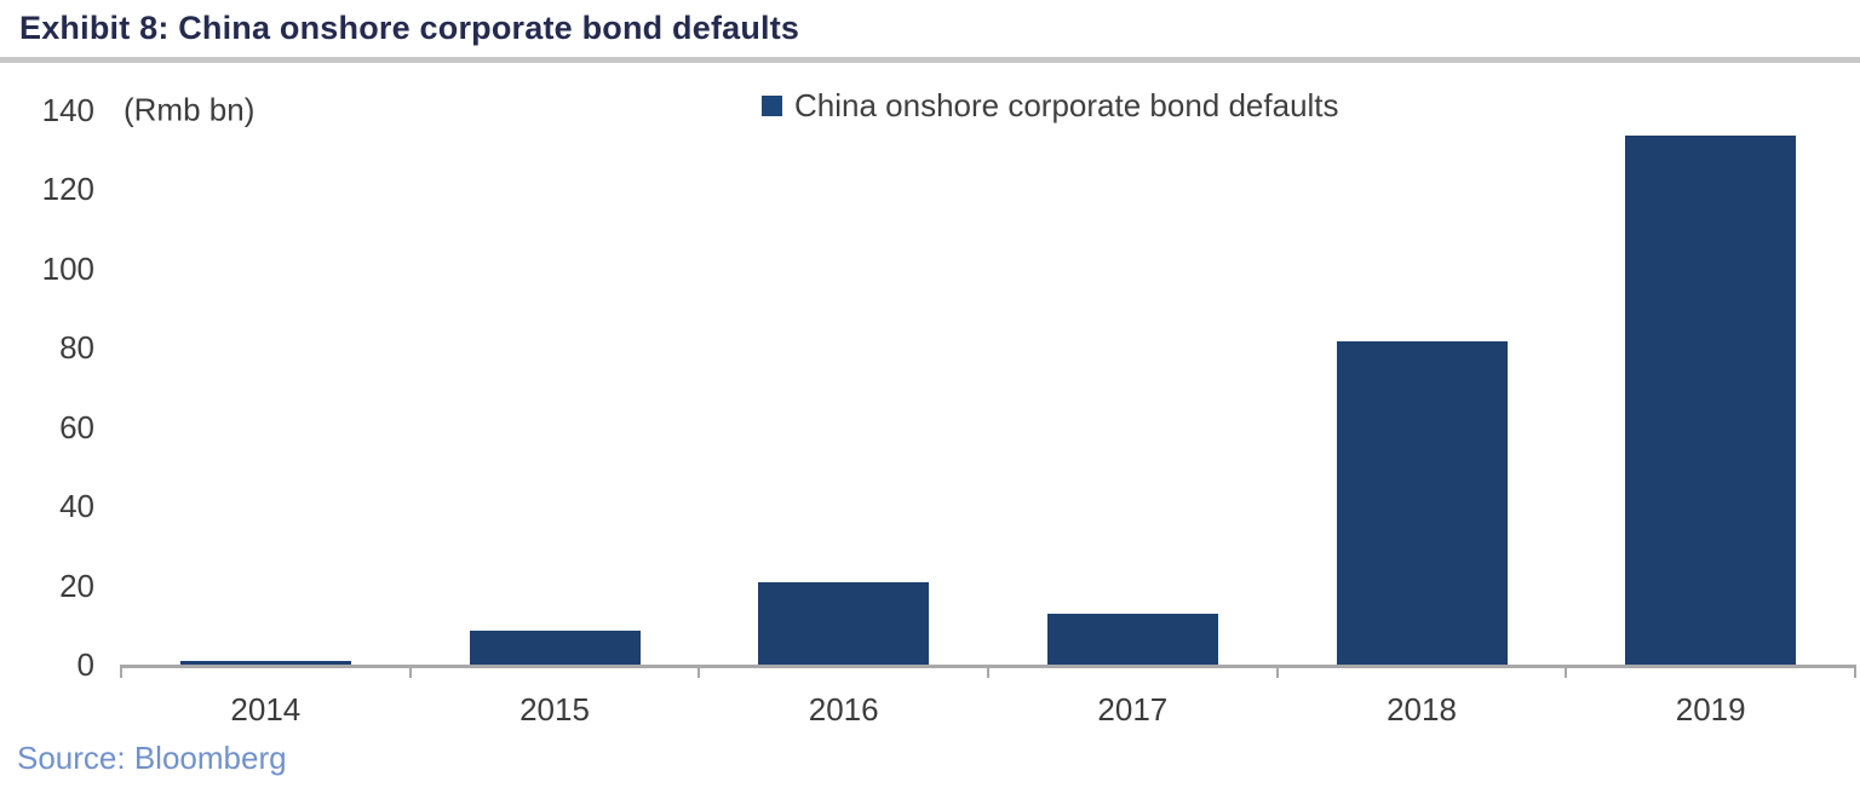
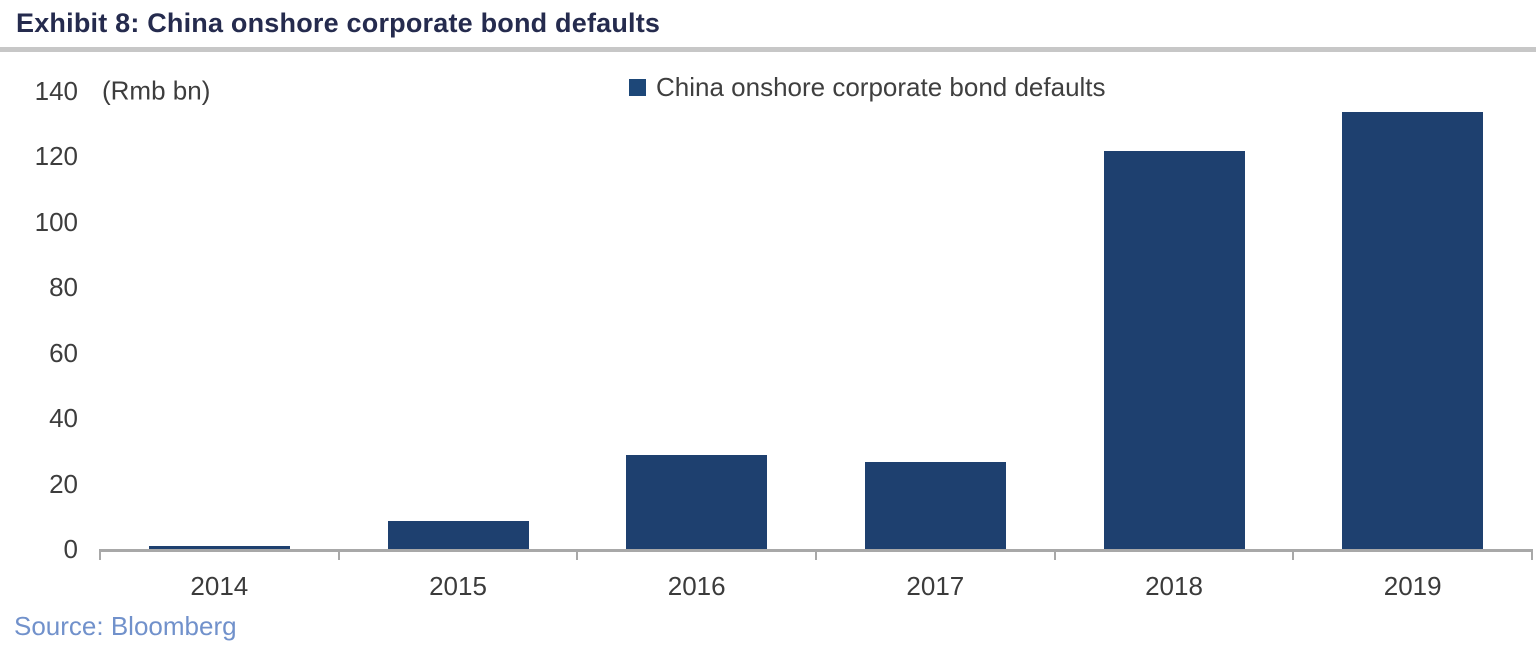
2016: 21 -> 29
2017: 13 -> 27
2018: 82 -> 122
